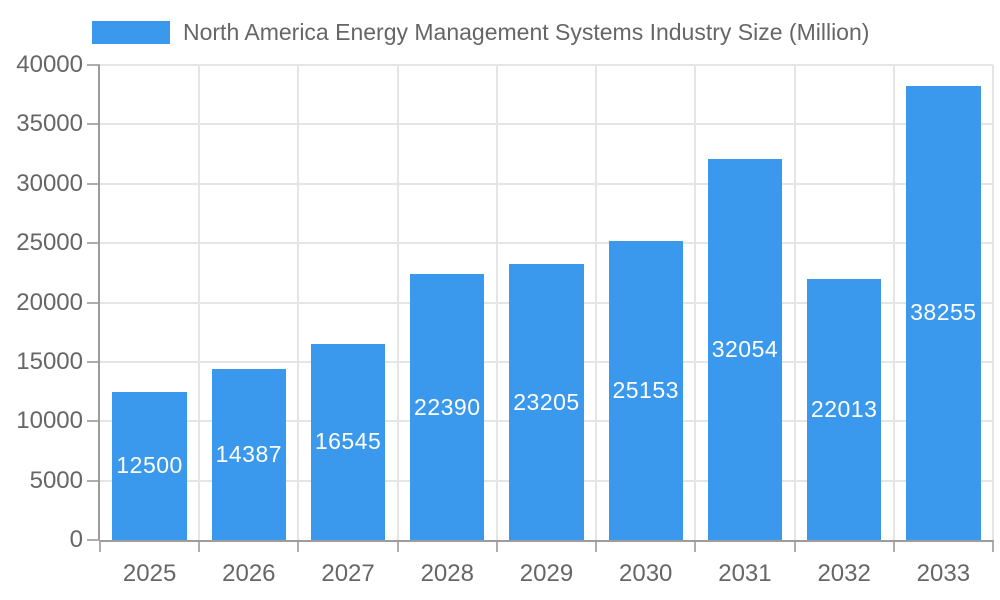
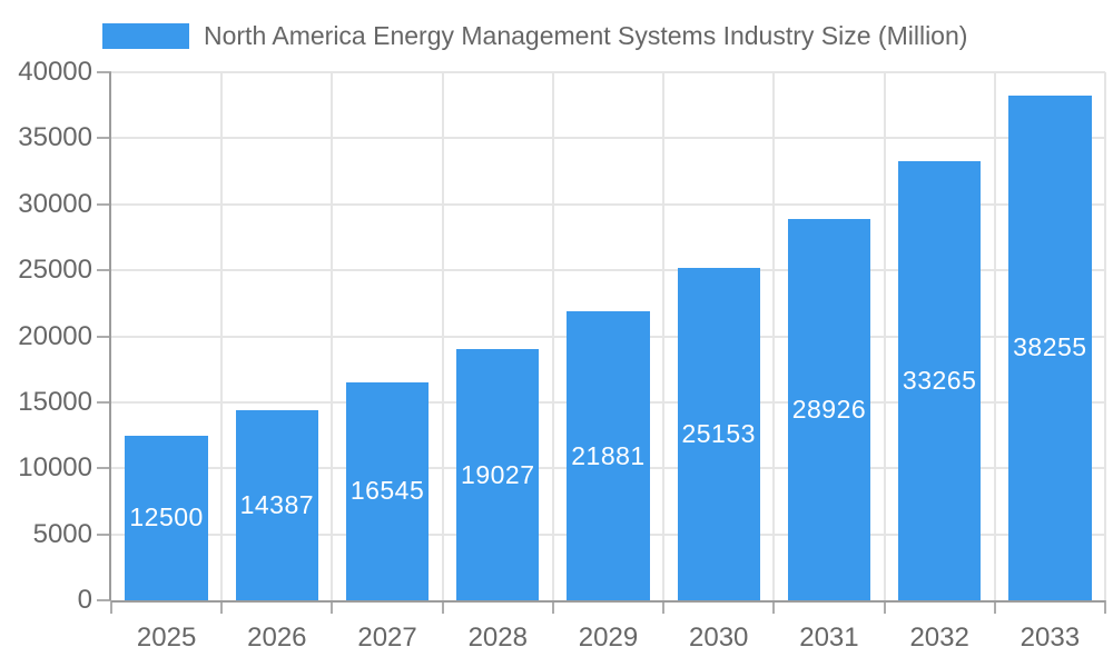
2028: 22390 -> 19027
2029: 23205 -> 21881
2031: 32054 -> 28926
2032: 22013 -> 33265
